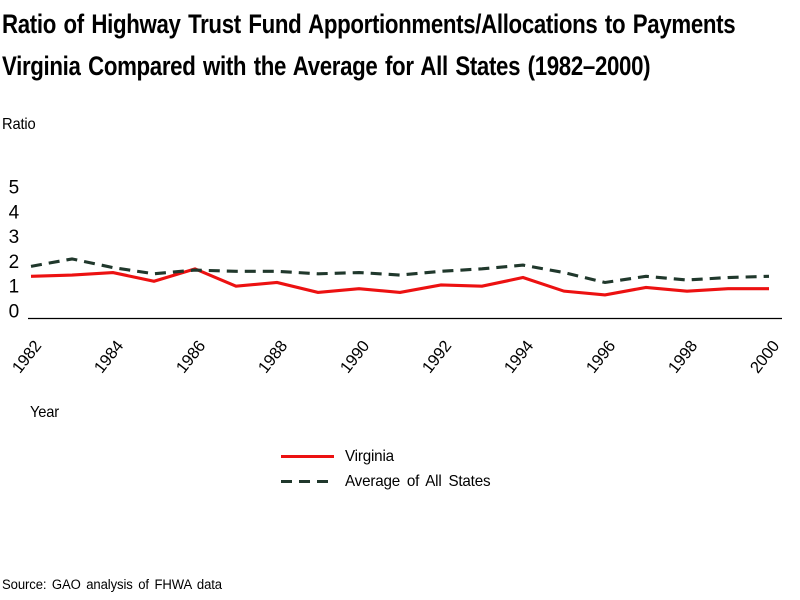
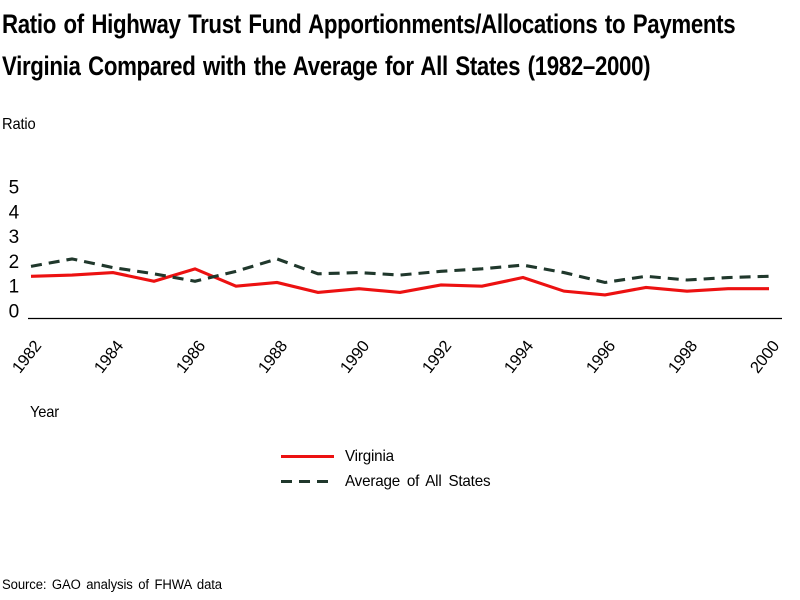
Average of All States/1986: 1.6 -> 1.2
Average of All States/1988: 1.6 -> 2.1
